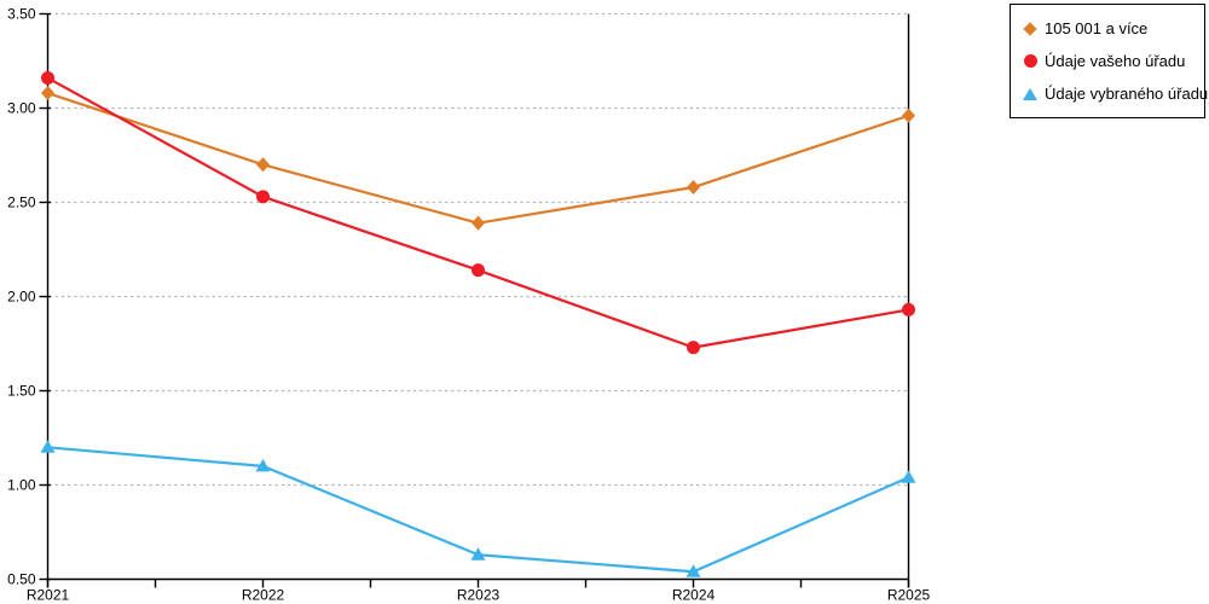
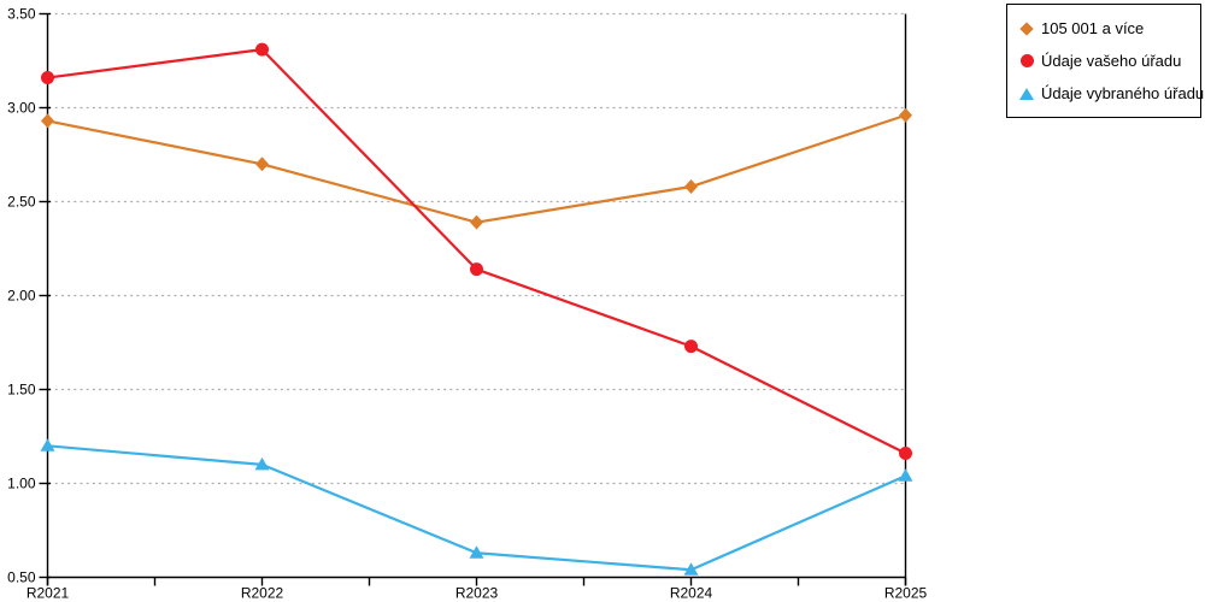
105 001 a více/R2021: 3.08 -> 2.93
Údaje vašeho úřadu/R2022: 2.53 -> 3.31
Údaje vašeho úřadu/R2025: 1.93 -> 1.16
